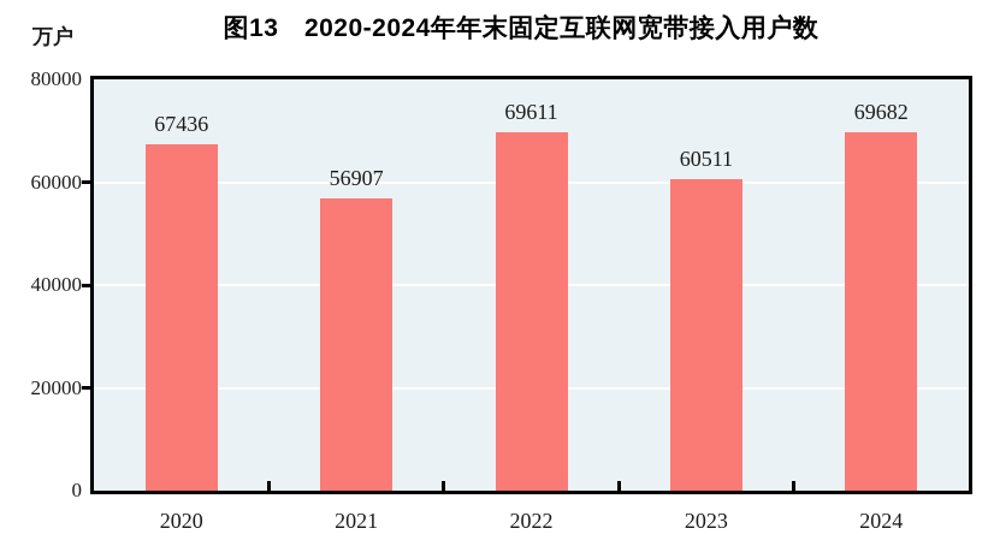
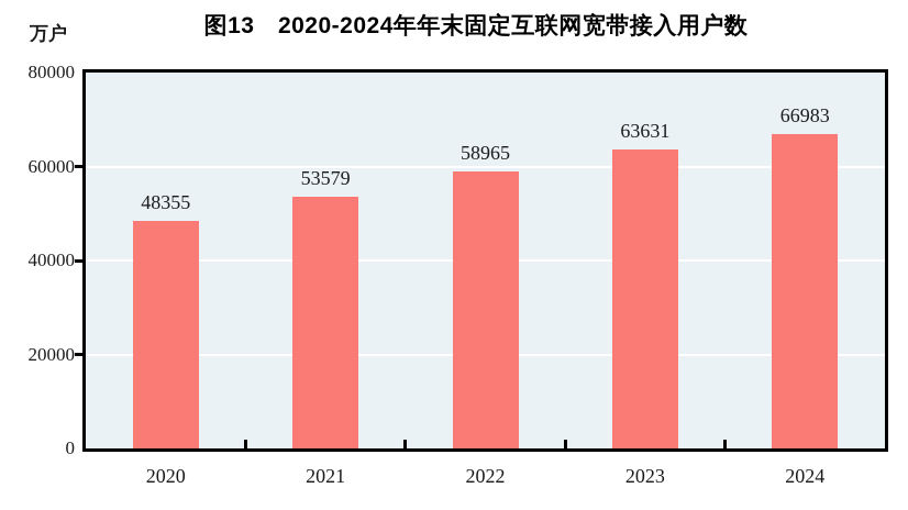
2020: 67436 -> 48355
2021: 56907 -> 53579
2022: 69611 -> 58965
2023: 60511 -> 63631
2024: 69682 -> 66983
